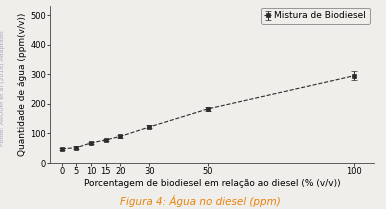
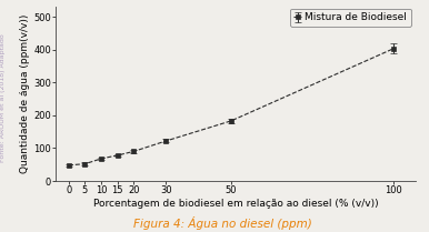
100: 295 -> 403
